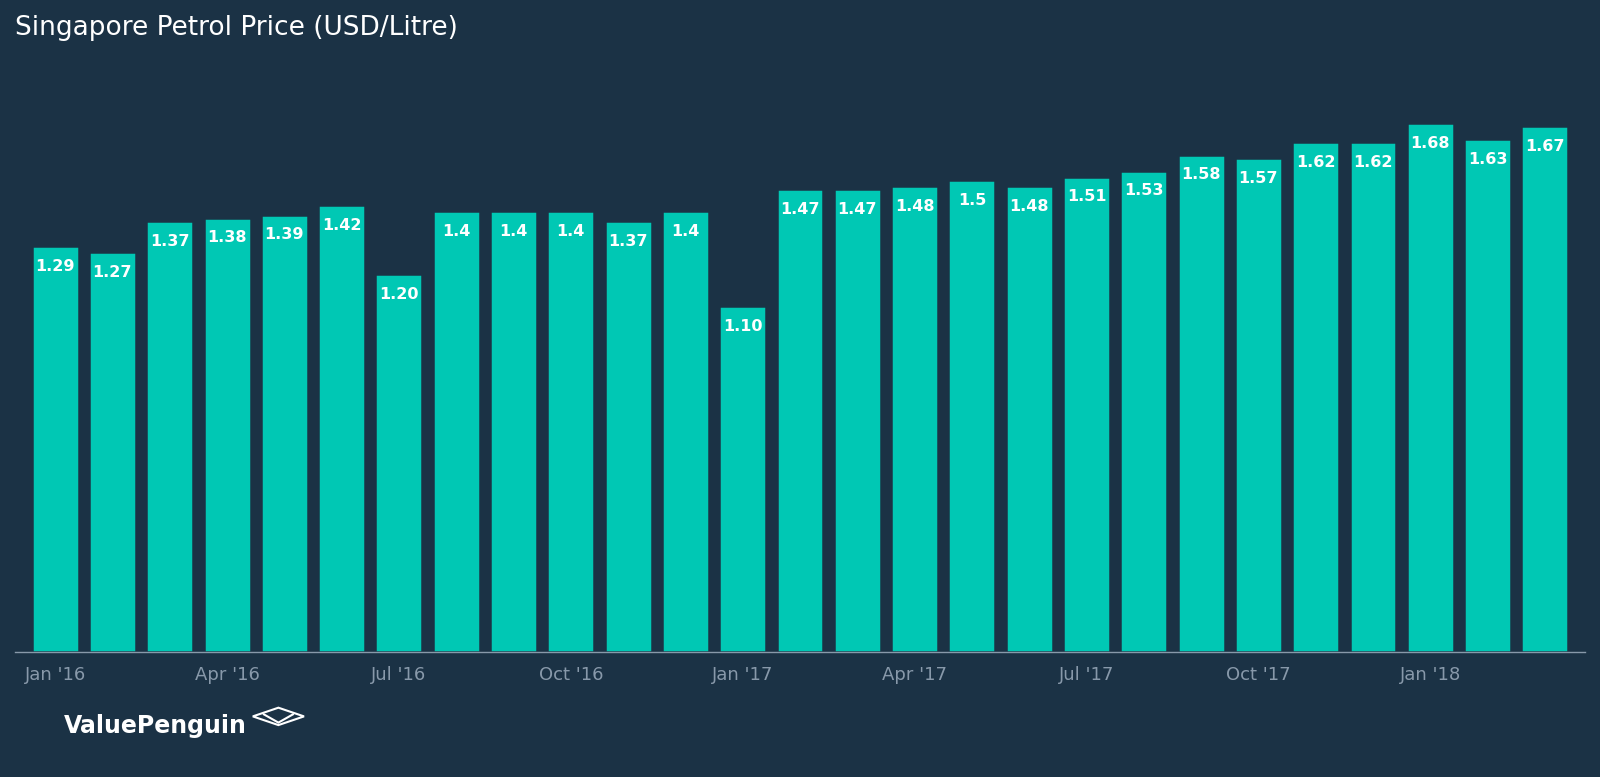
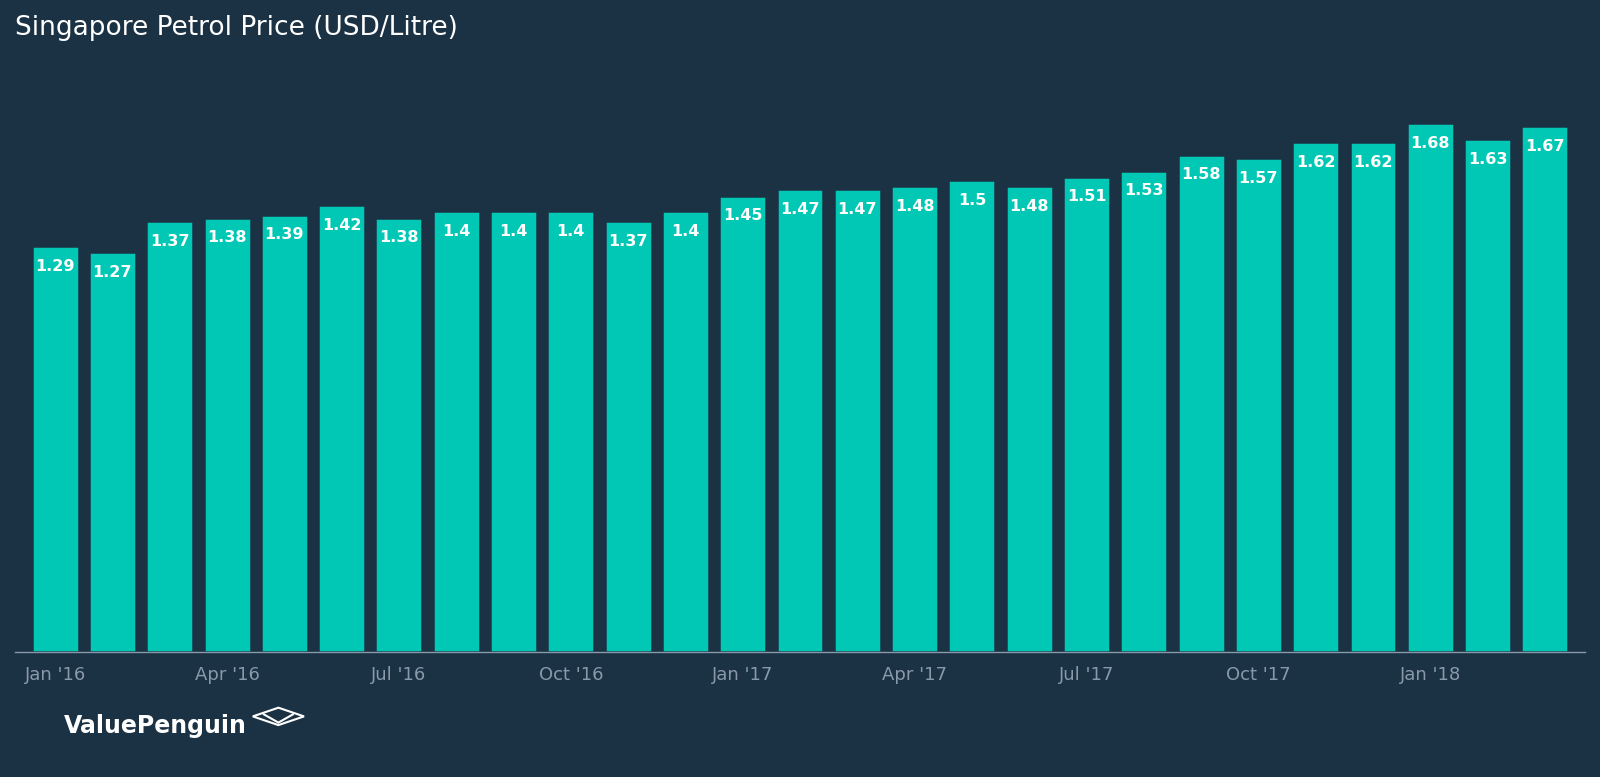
Jul '16: 1.20 -> 1.38
Jan '17: 1.10 -> 1.45
